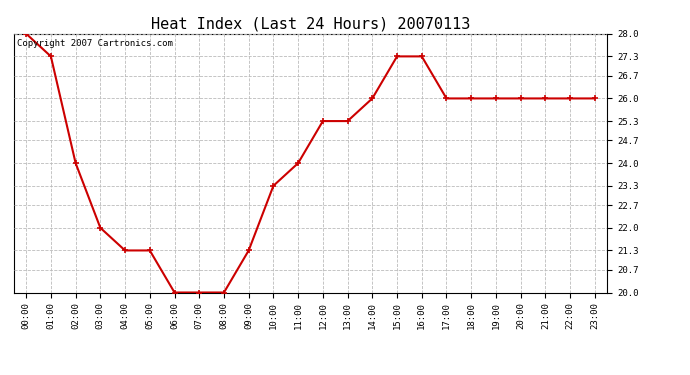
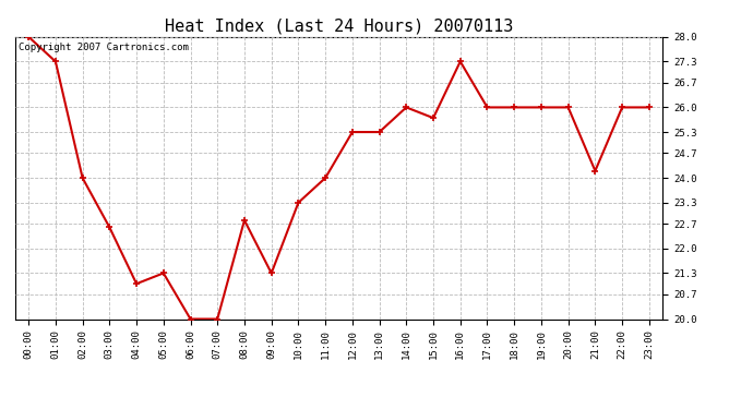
03:00: 22.0 -> 22.6
04:00: 21.3 -> 21.0
08:00: 20.0 -> 22.8
15:00: 27.3 -> 25.7
21:00: 26.0 -> 24.2
